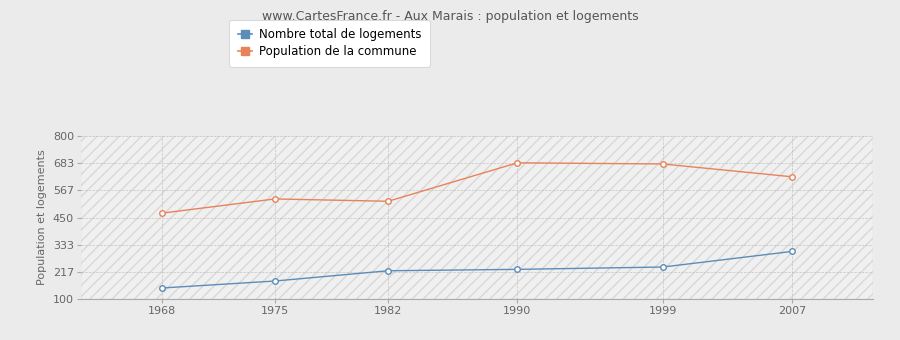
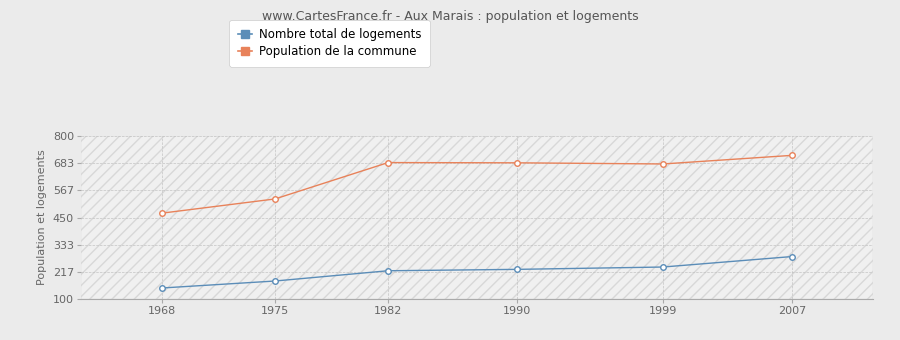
Population de la commune/1982: 520 -> 686
Nombre total de logements/2007: 305 -> 283
Population de la commune/2007: 625 -> 717
